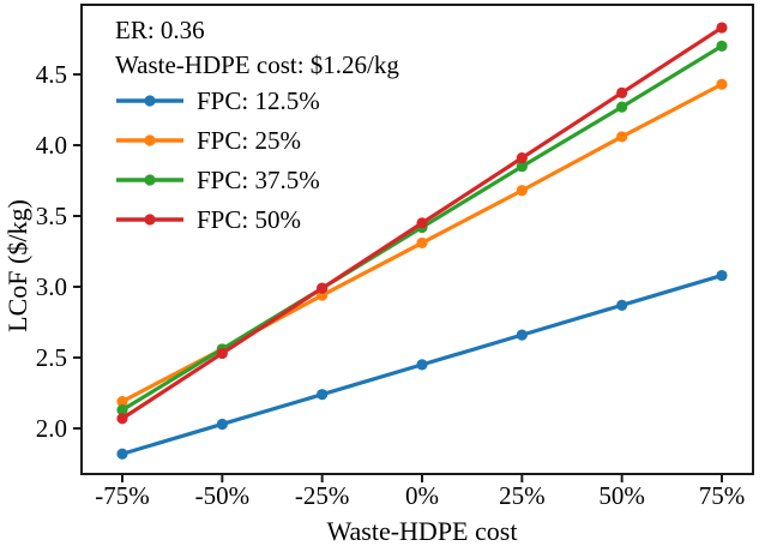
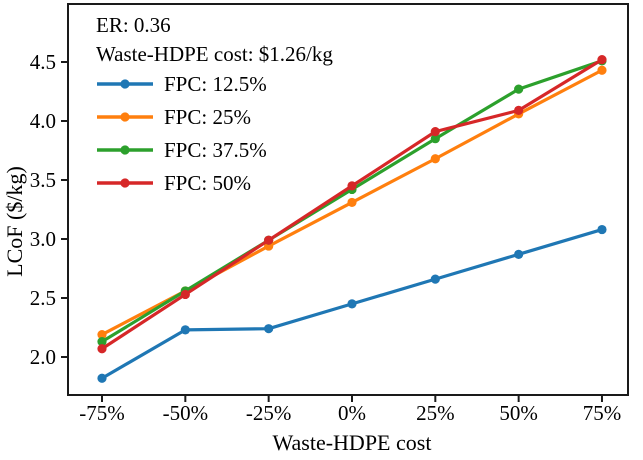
FPC: 12.5%/-50%: 2.03 -> 2.23
FPC: 50%/50%: 4.37 -> 4.09
FPC: 37.5%/75%: 4.70 -> 4.51
FPC: 50%/75%: 4.83 -> 4.52
